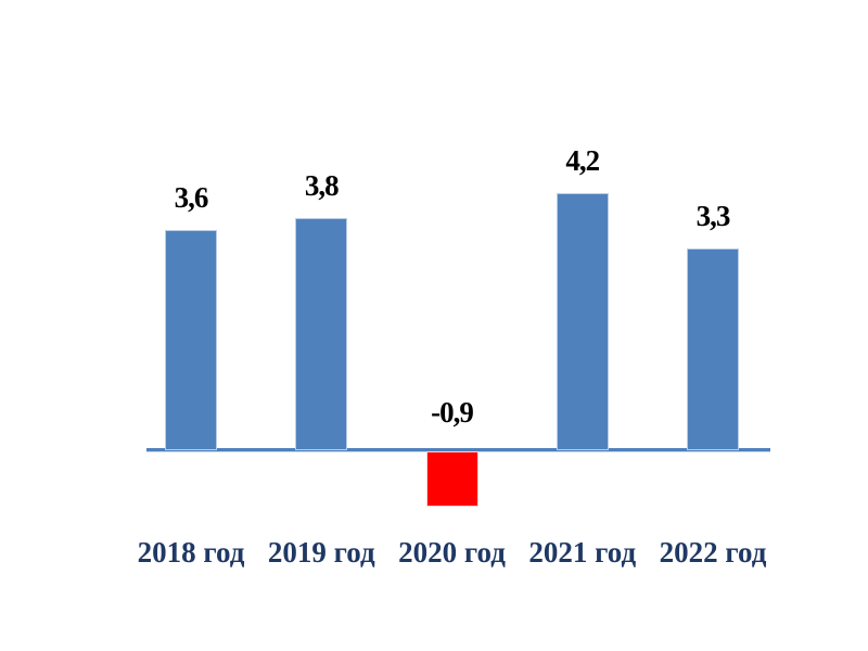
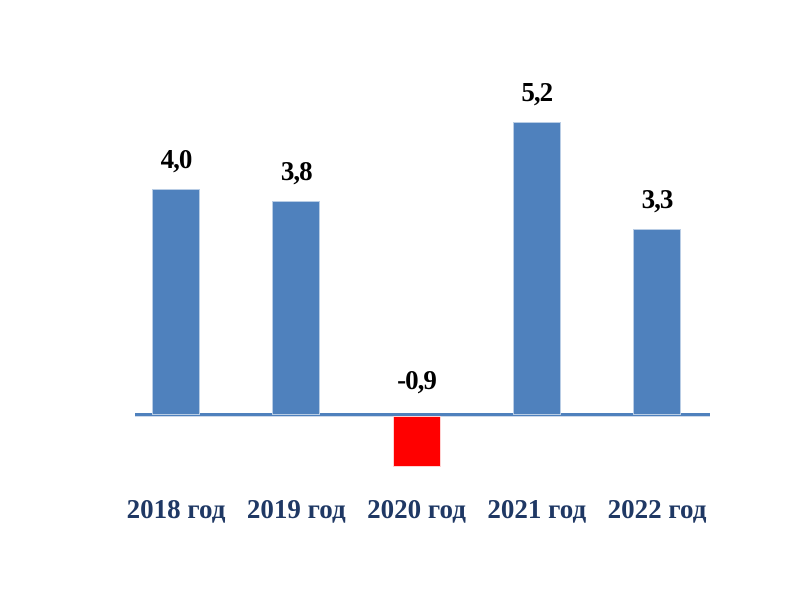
2018 год: 3,6 -> 4,0
2021 год: 4,2 -> 5,2
